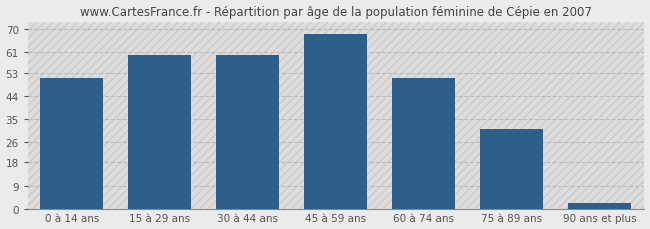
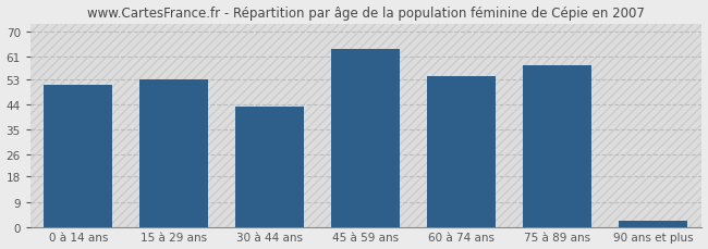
15 à 29 ans: 60 -> 53
30 à 44 ans: 60 -> 43
45 à 59 ans: 68 -> 64
60 à 74 ans: 51 -> 54
75 à 89 ans: 31 -> 58
